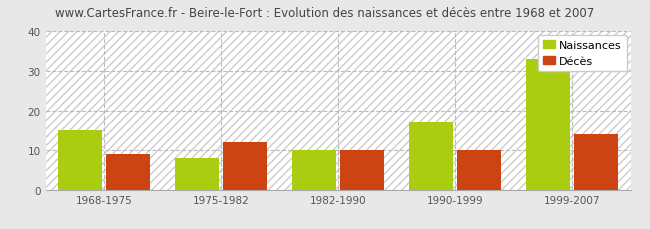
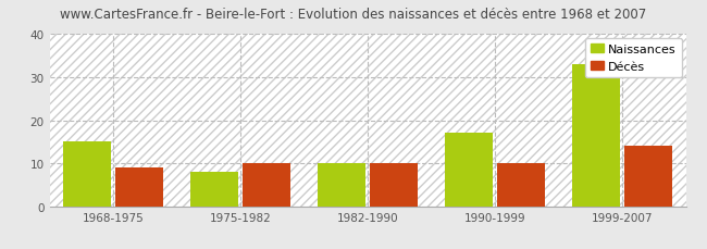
Décès/1975-1982: 12 -> 10
